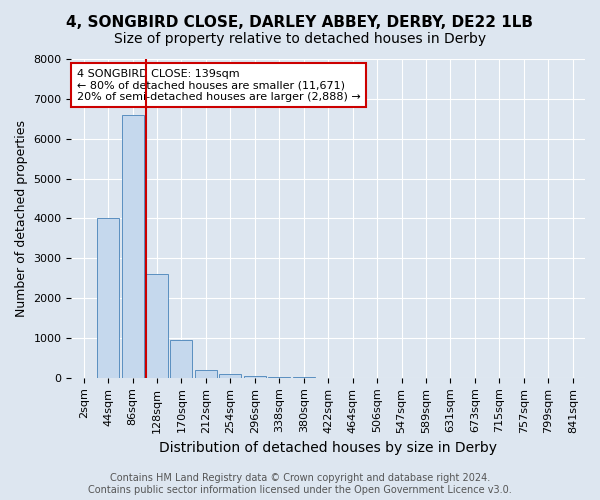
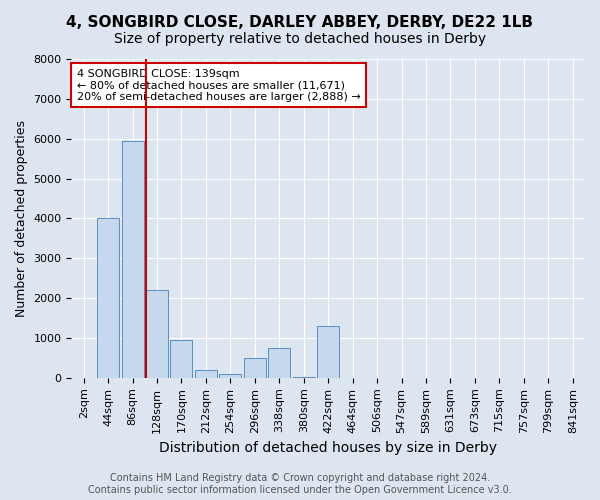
86sqm: 6600 -> 5950
128sqm: 2600 -> 2200
296sqm: 50 -> 500
338sqm: 30 -> 750
422sqm: 0 -> 1300
